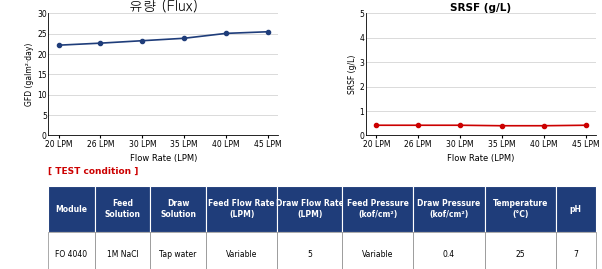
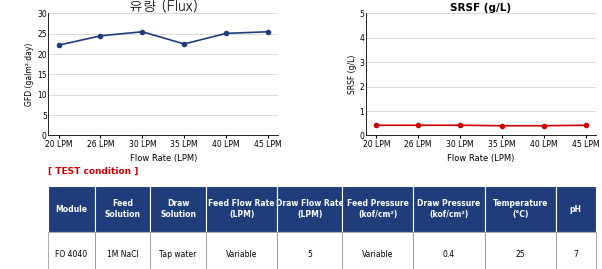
유량 (Flux)/26 LPM: 22.7 -> 24.5
유량 (Flux)/30 LPM: 23.3 -> 25.5
유량 (Flux)/35 LPM: 23.9 -> 22.5
